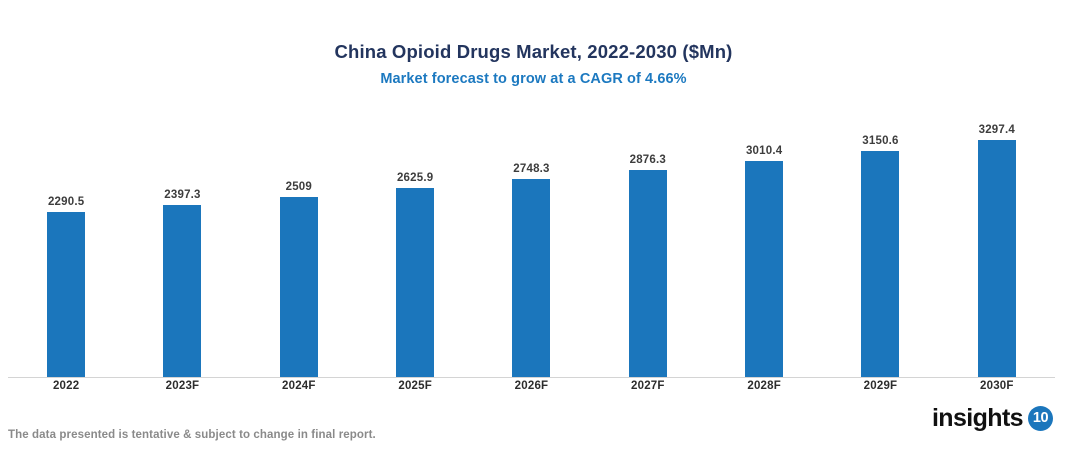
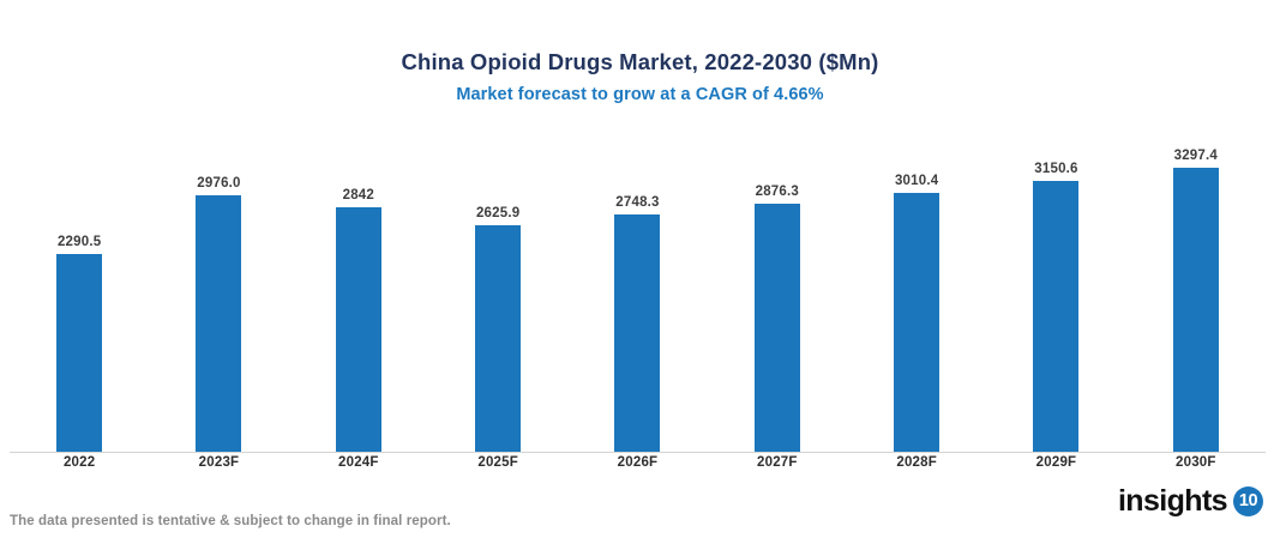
2023F: 2397.3 -> 2976.0
2024F: 2509 -> 2842
